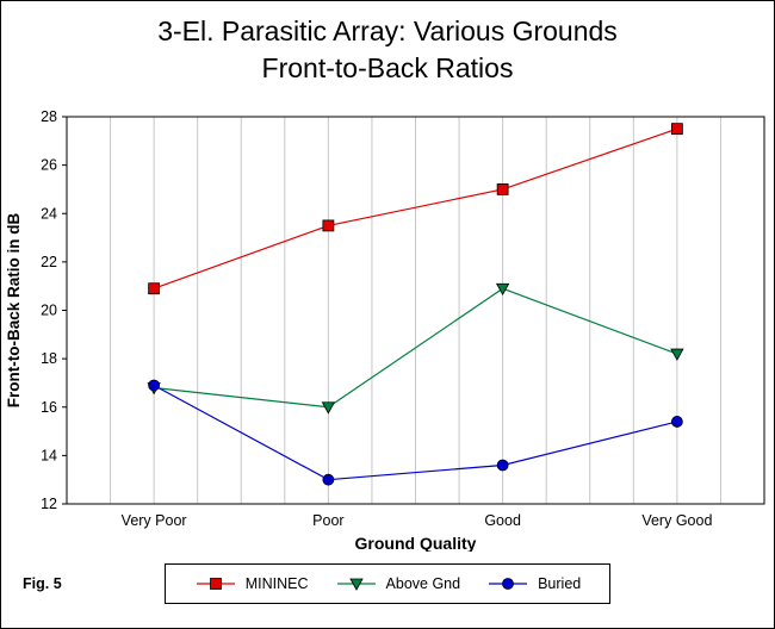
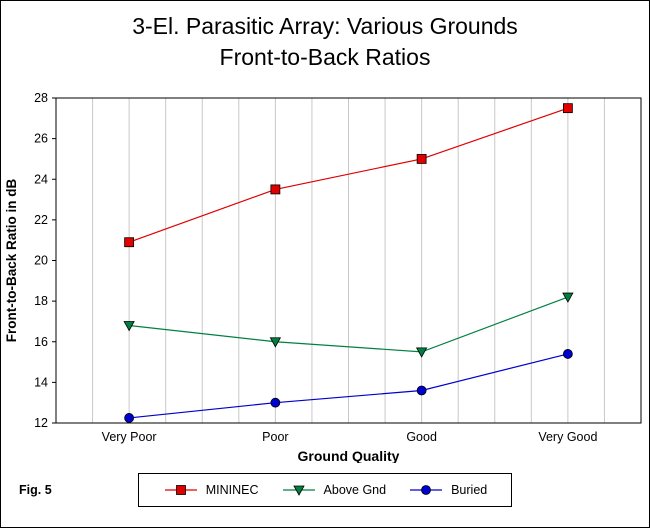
Buried/Very Poor: 16.9 -> 12.2
Above Gnd/Good: 20.9 -> 15.5
